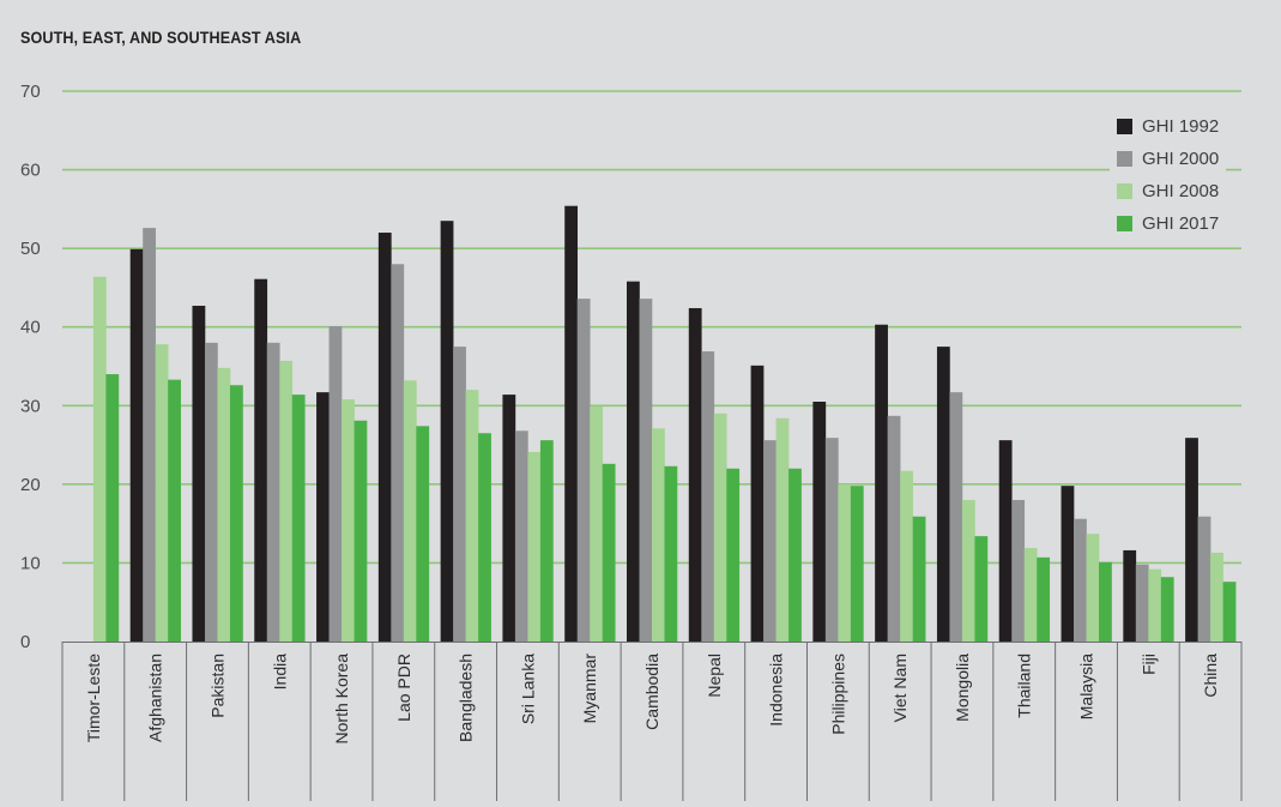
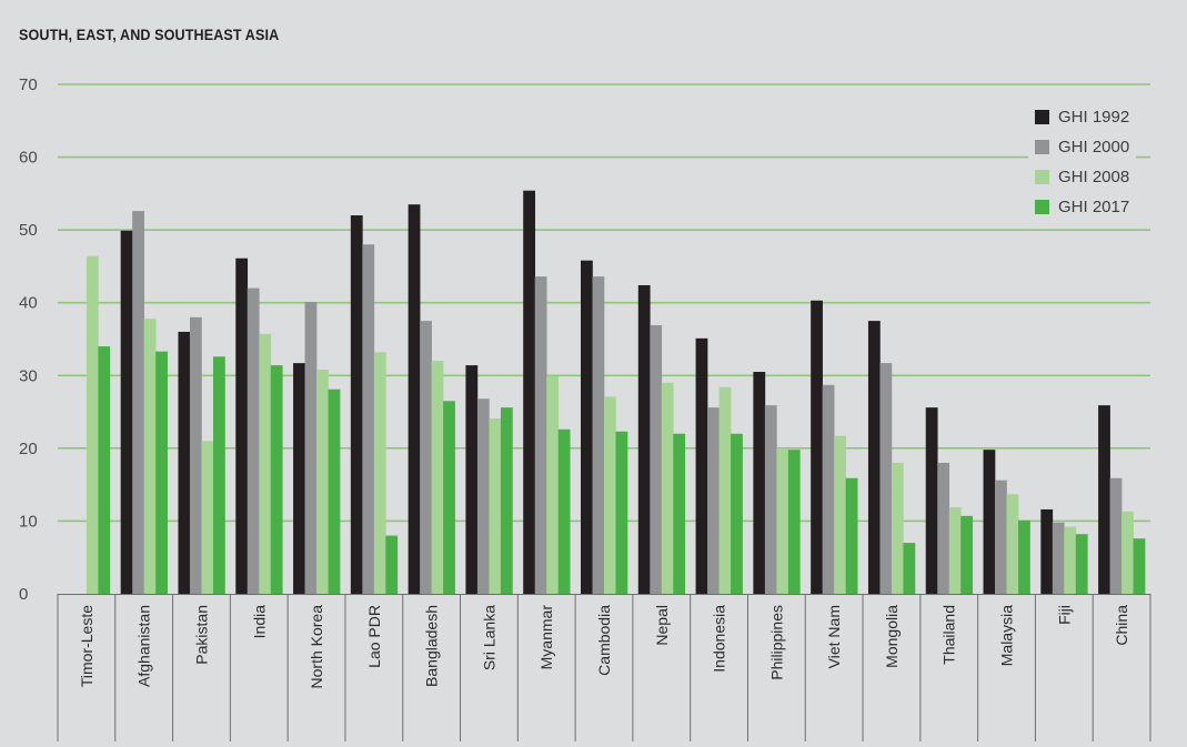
GHI 1992/Pakistan: 43 -> 36
GHI 2008/Pakistan: 35 -> 21
GHI 2000/India: 38 -> 42
GHI 2017/Lao PDR: 27 -> 8
GHI 2017/Mongolia: 13 -> 7
